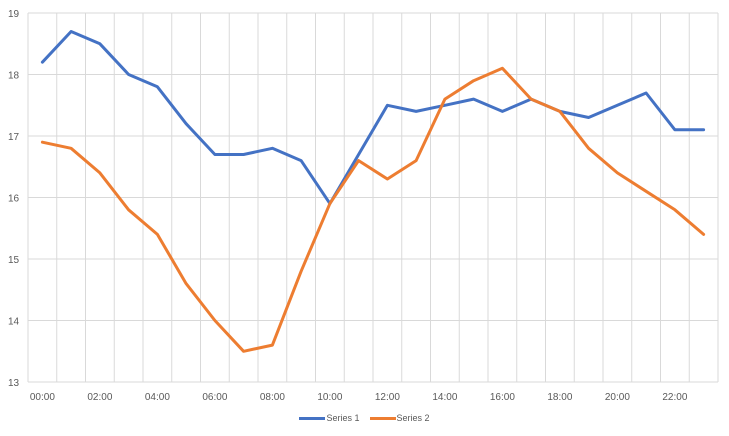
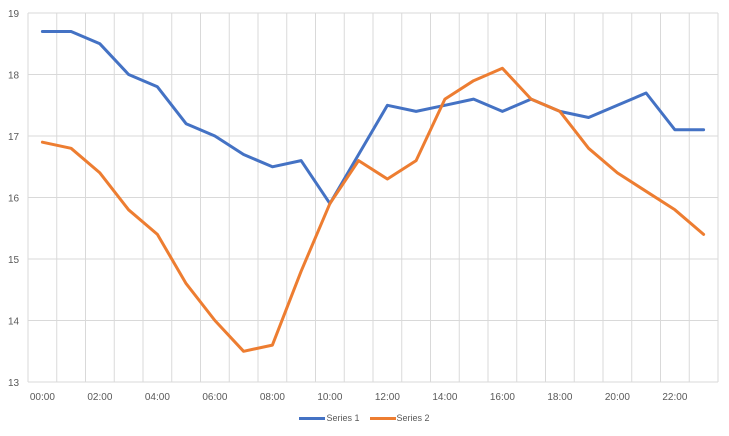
Series 1/00:00: 18.2 -> 18.7
Series 1/06:00: 16.7 -> 17.0
Series 1/08:00: 16.8 -> 16.5
